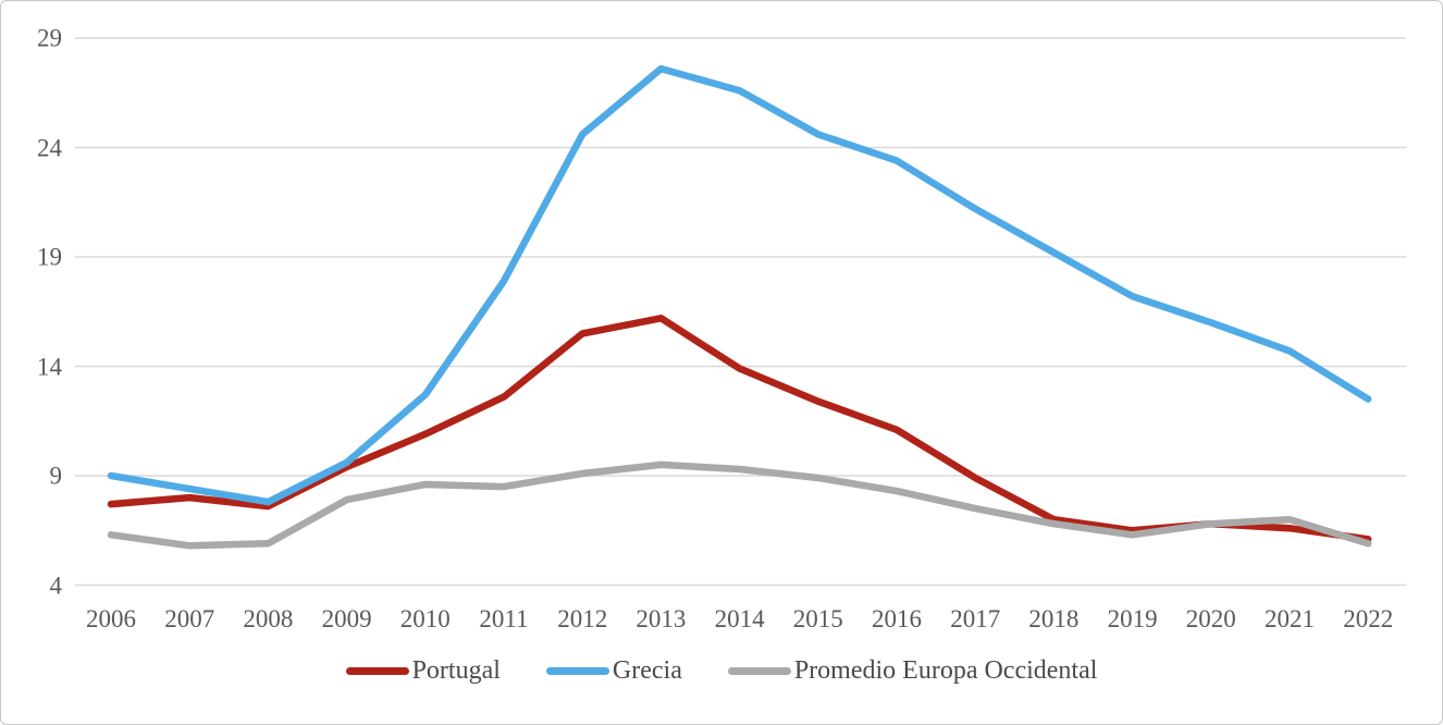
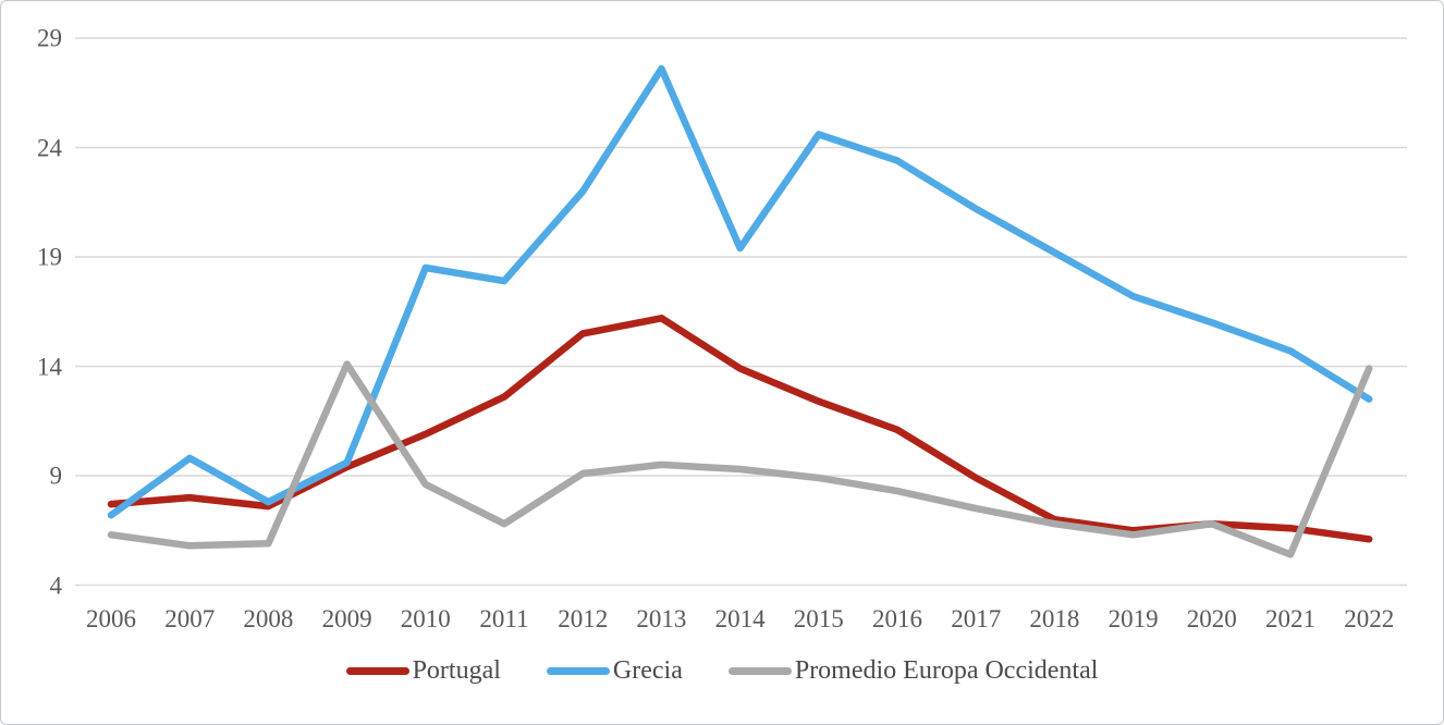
Grecia/2006: 9.0 -> 7.2
Grecia/2007: 8.4 -> 9.8
Promedio Europa Occidental/2009: 7.9 -> 14.1
Grecia/2010: 12.7 -> 18.5
Promedio Europa Occidental/2011: 8.5 -> 6.8
Grecia/2012: 24.6 -> 22.0
Grecia/2014: 26.6 -> 19.4
Promedio Europa Occidental/2021: 7.0 -> 5.4
Promedio Europa Occidental/2022: 5.9 -> 13.9
